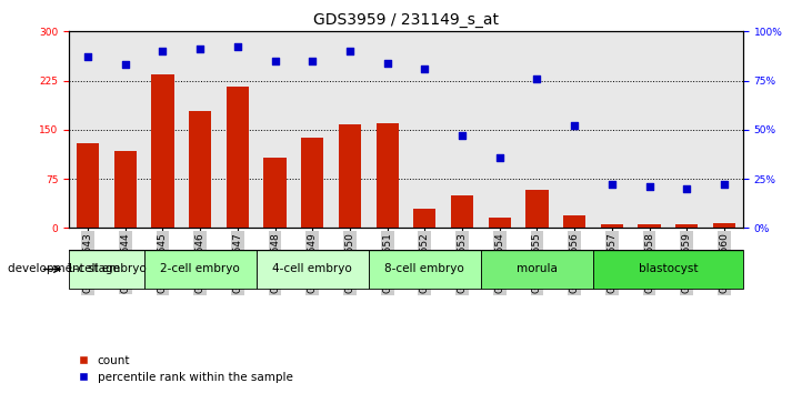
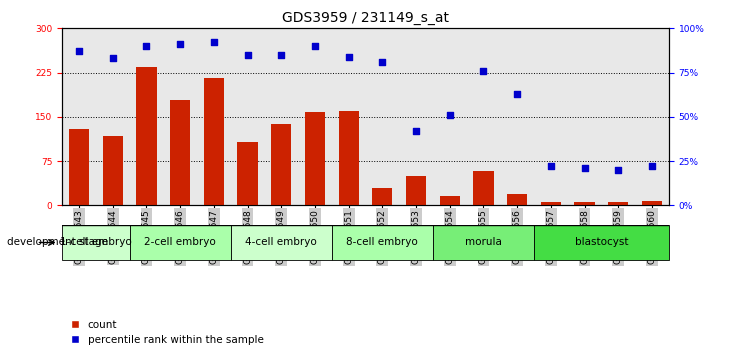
percentile rank within the sample/GSM456653: 47% -> 42%
percentile rank within the sample/GSM456654: 36% -> 51%
percentile rank within the sample/GSM456656: 52% -> 63%
